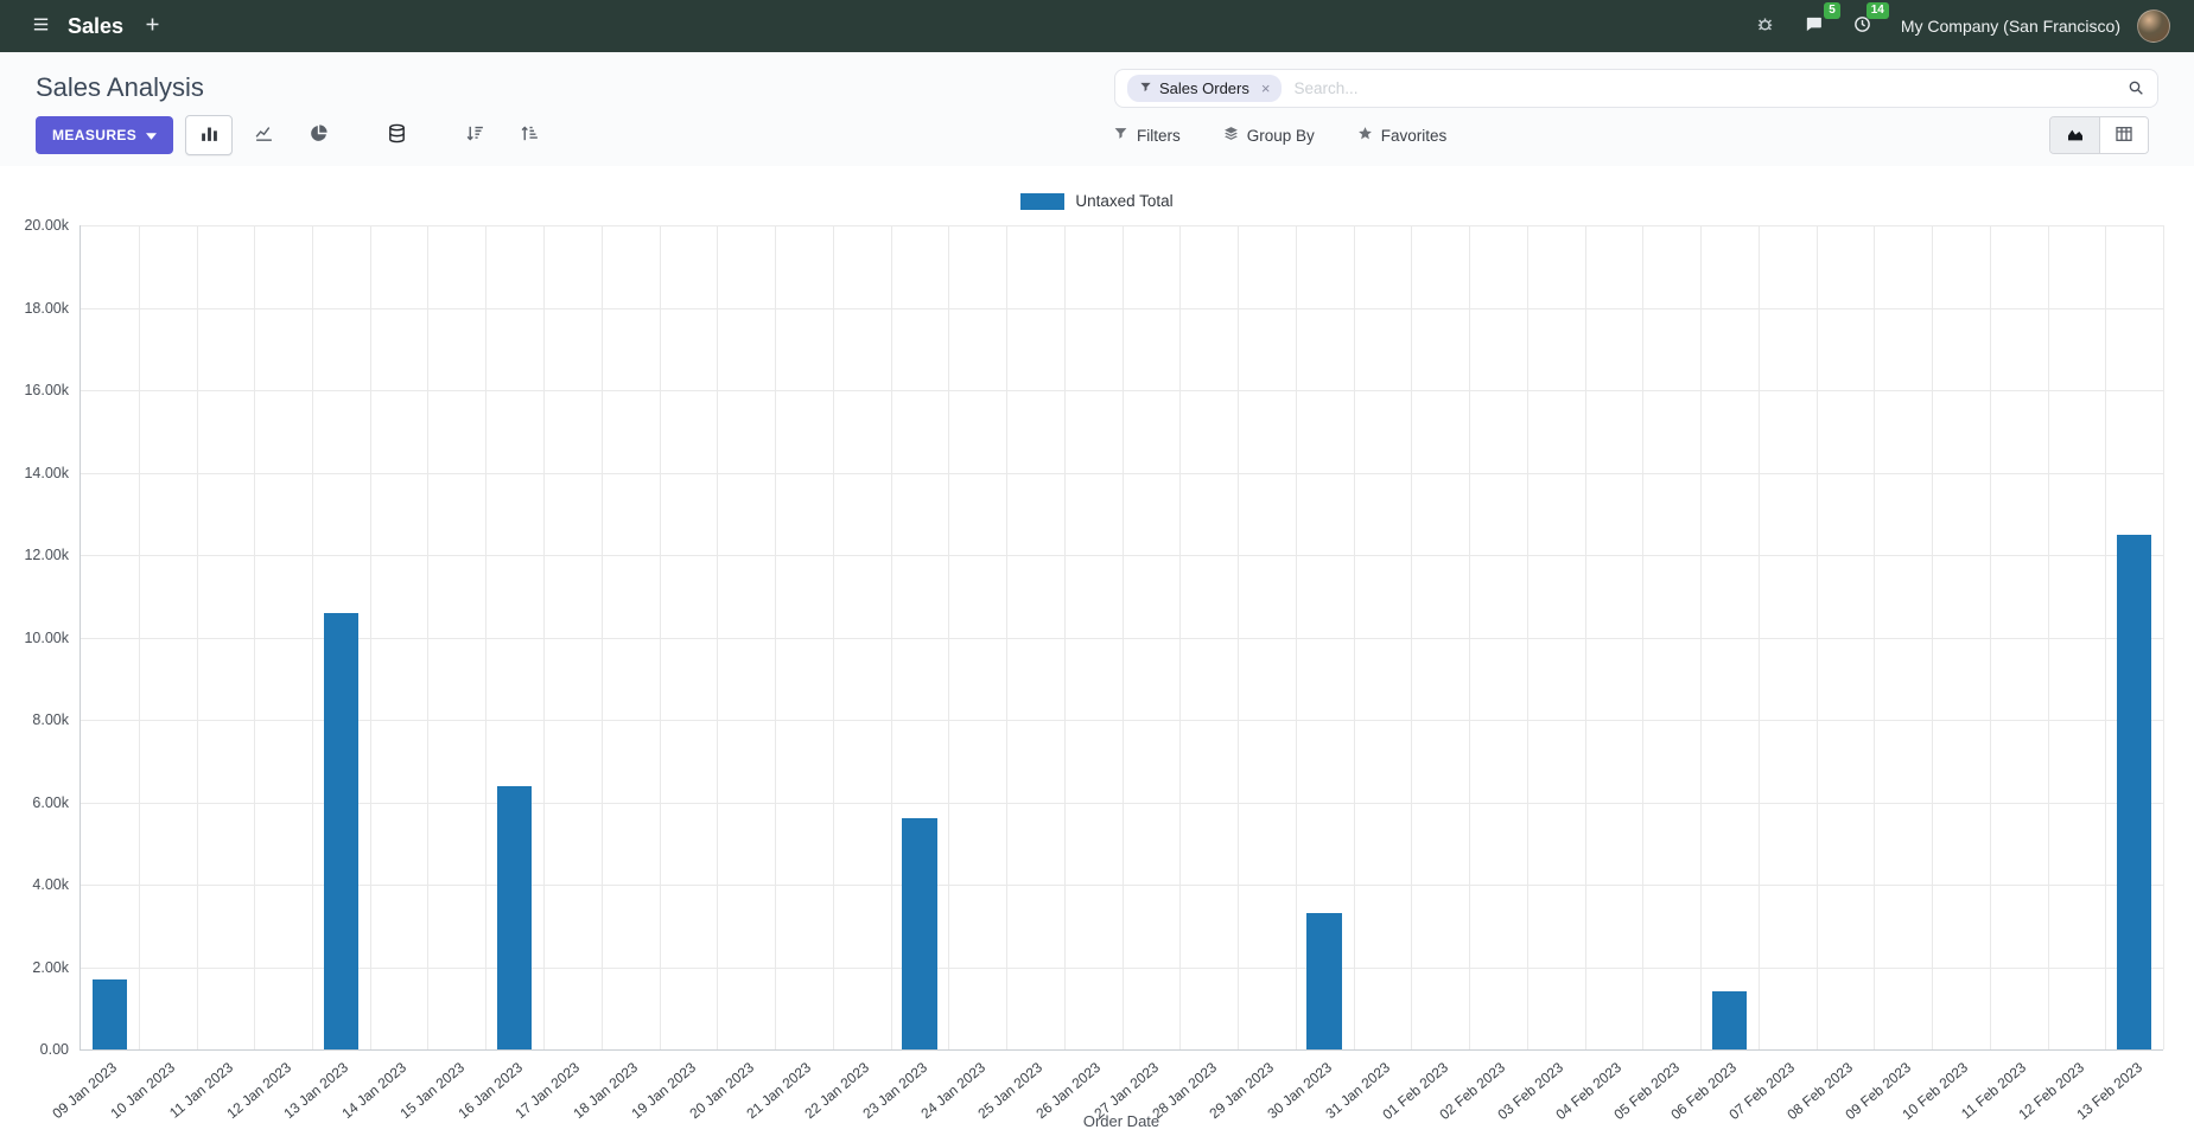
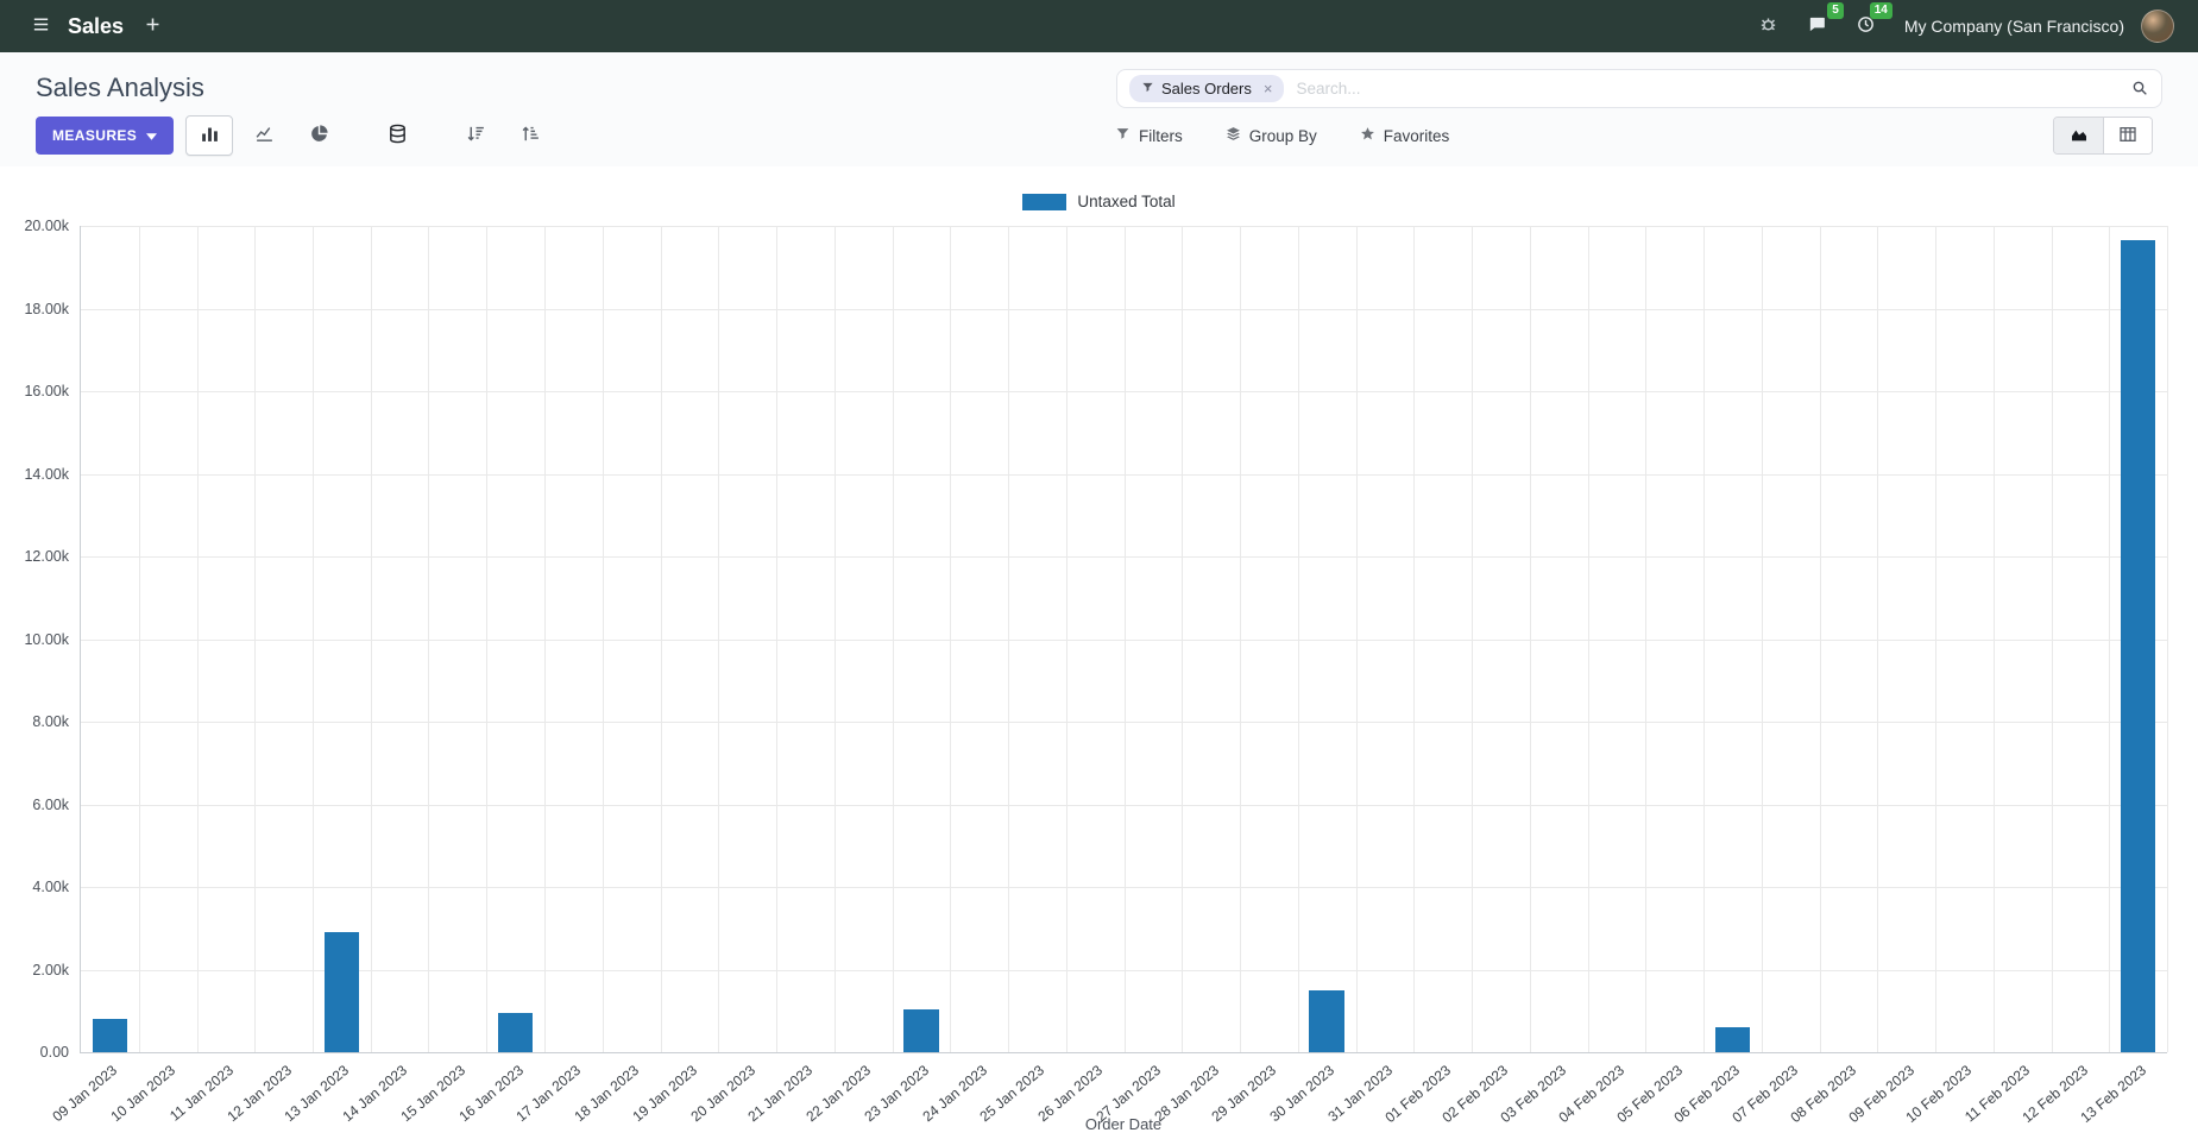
09 Jan 2023: 1.7k -> 0.8k
13 Jan 2023: 10.6k -> 2.9k
16 Jan 2023: 6.4k -> 1.0k
23 Jan 2023: 5.6k -> 1.0k
30 Jan 2023: 3.3k -> 1.5k
06 Feb 2023: 1.4k -> 0.6k
13 Feb 2023: 12.5k -> 19.6k
